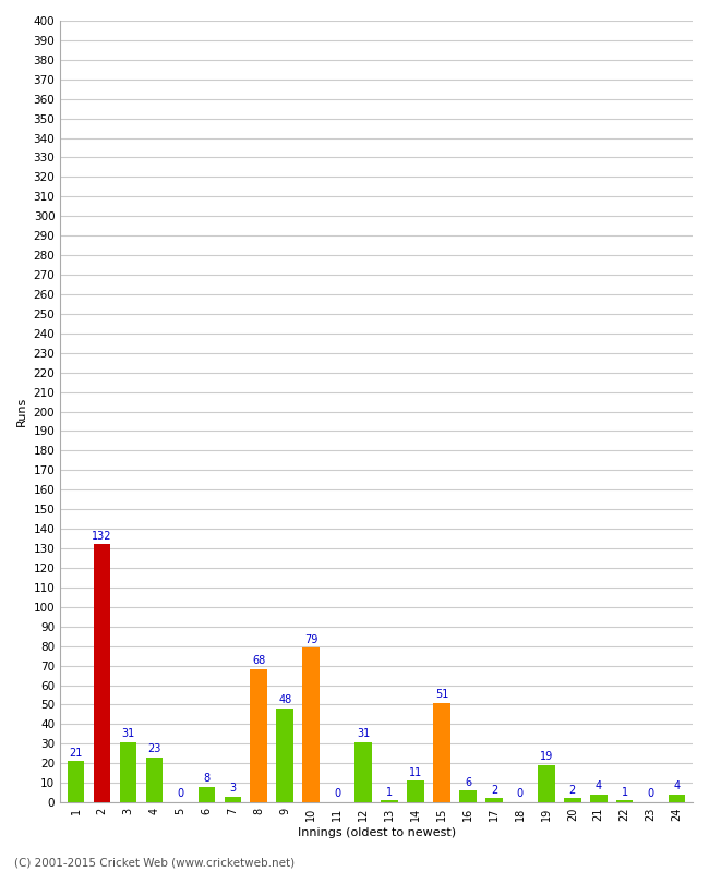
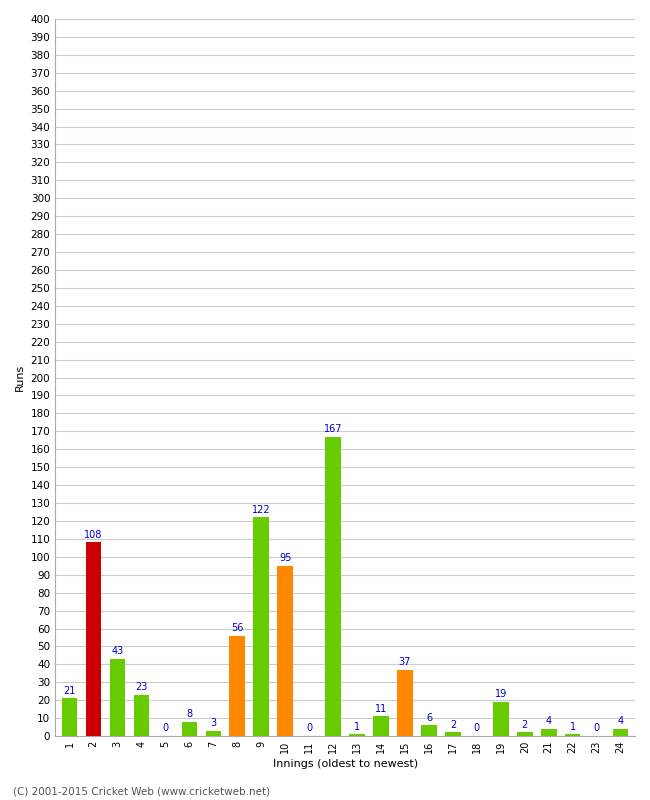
2: 132 -> 108
3: 31 -> 43
8: 68 -> 56
9: 48 -> 122
10: 79 -> 95
12: 31 -> 167
15: 51 -> 37
